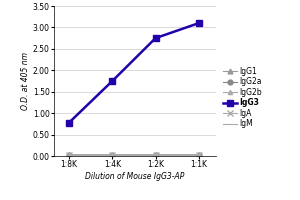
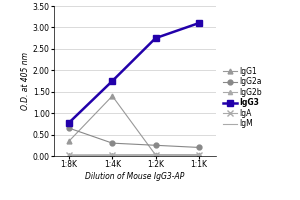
IgG1/1:8K: 0.02 -> 0.35
IgG2a/1:8K: 0.02 -> 0.65
IgG1/1:4K: 0.02 -> 1.40
IgG2a/1:4K: 0.02 -> 0.30
IgG2a/1:2K: 0.03 -> 0.25
IgG2a/1:1K: 0.03 -> 0.20
